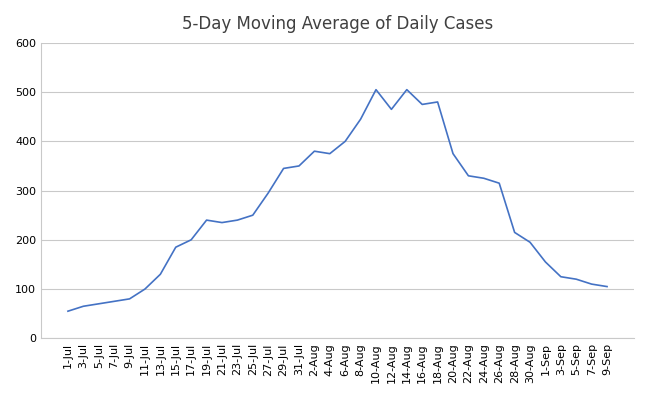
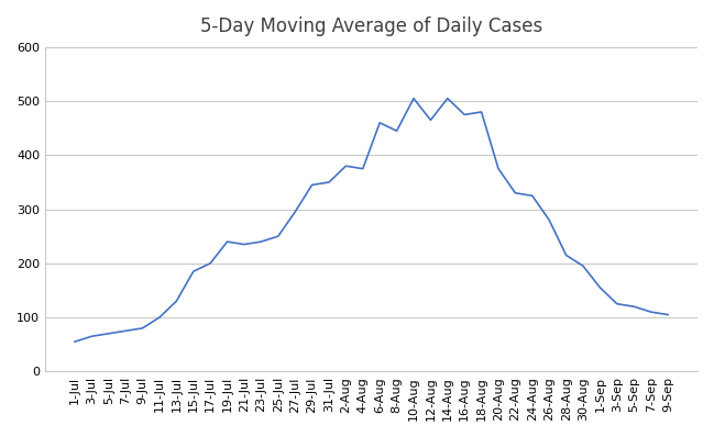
6-Aug: 400 -> 460
26-Aug: 315 -> 280
